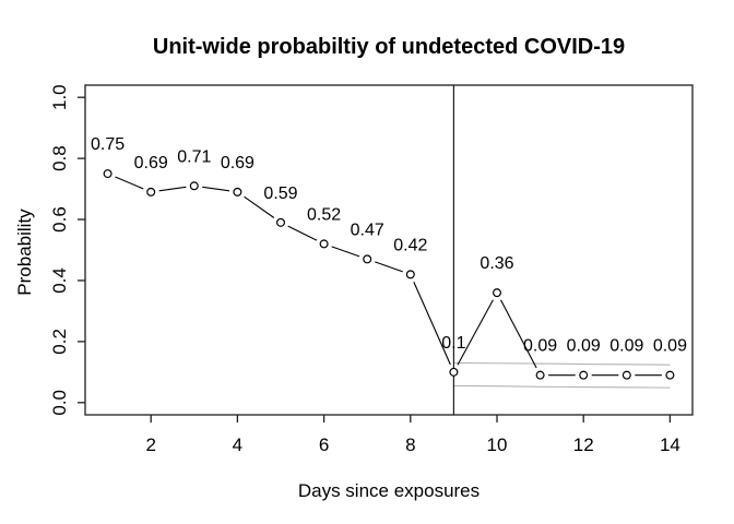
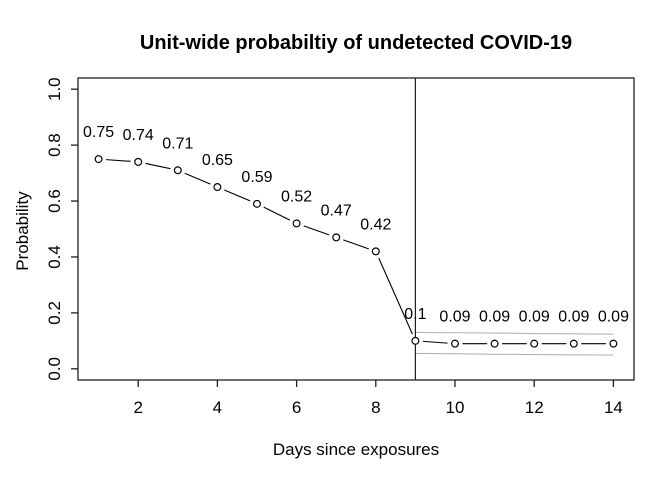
2: 0.69 -> 0.74
4: 0.69 -> 0.65
10: 0.36 -> 0.09
